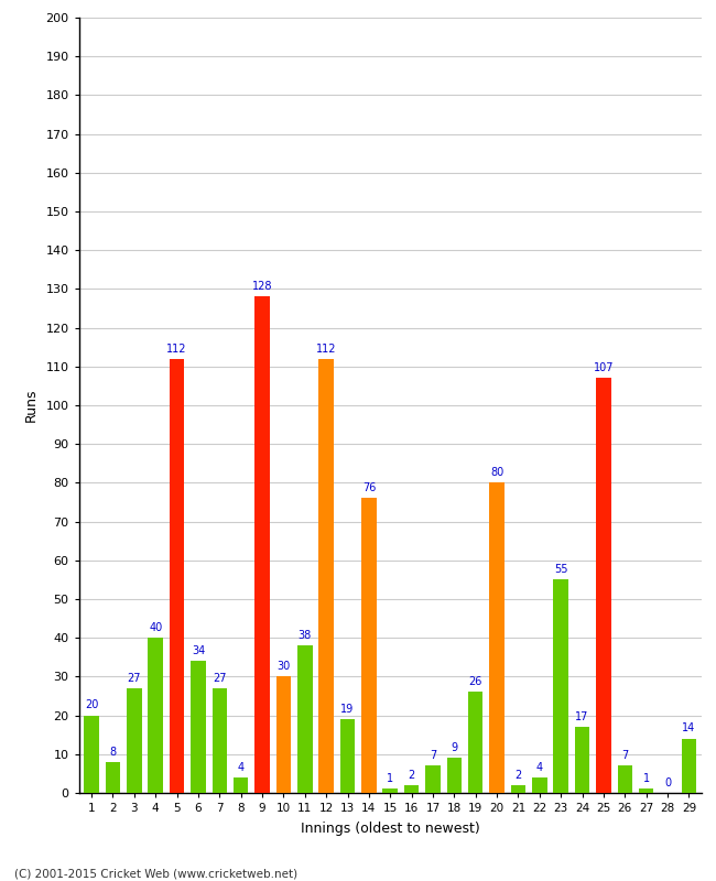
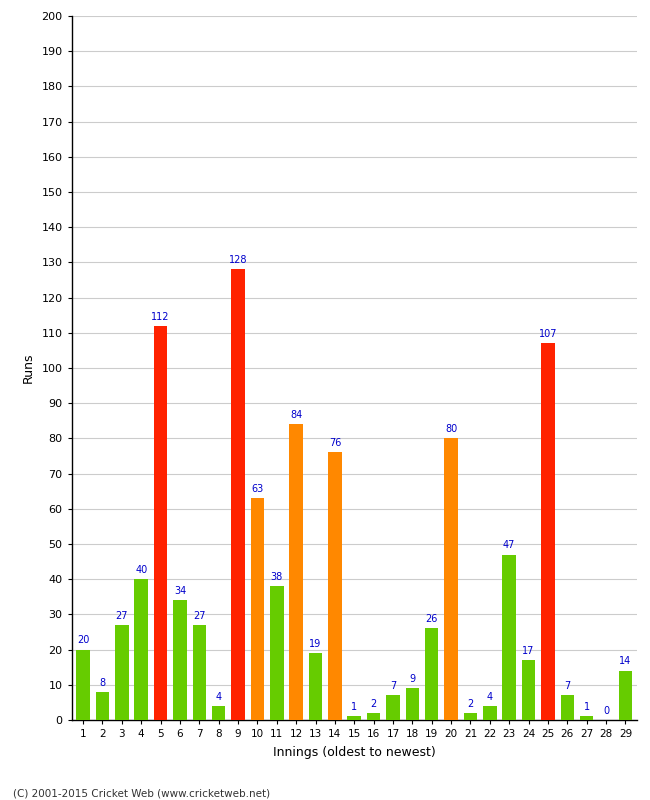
10: 30 -> 63
12: 112 -> 84
23: 55 -> 47
